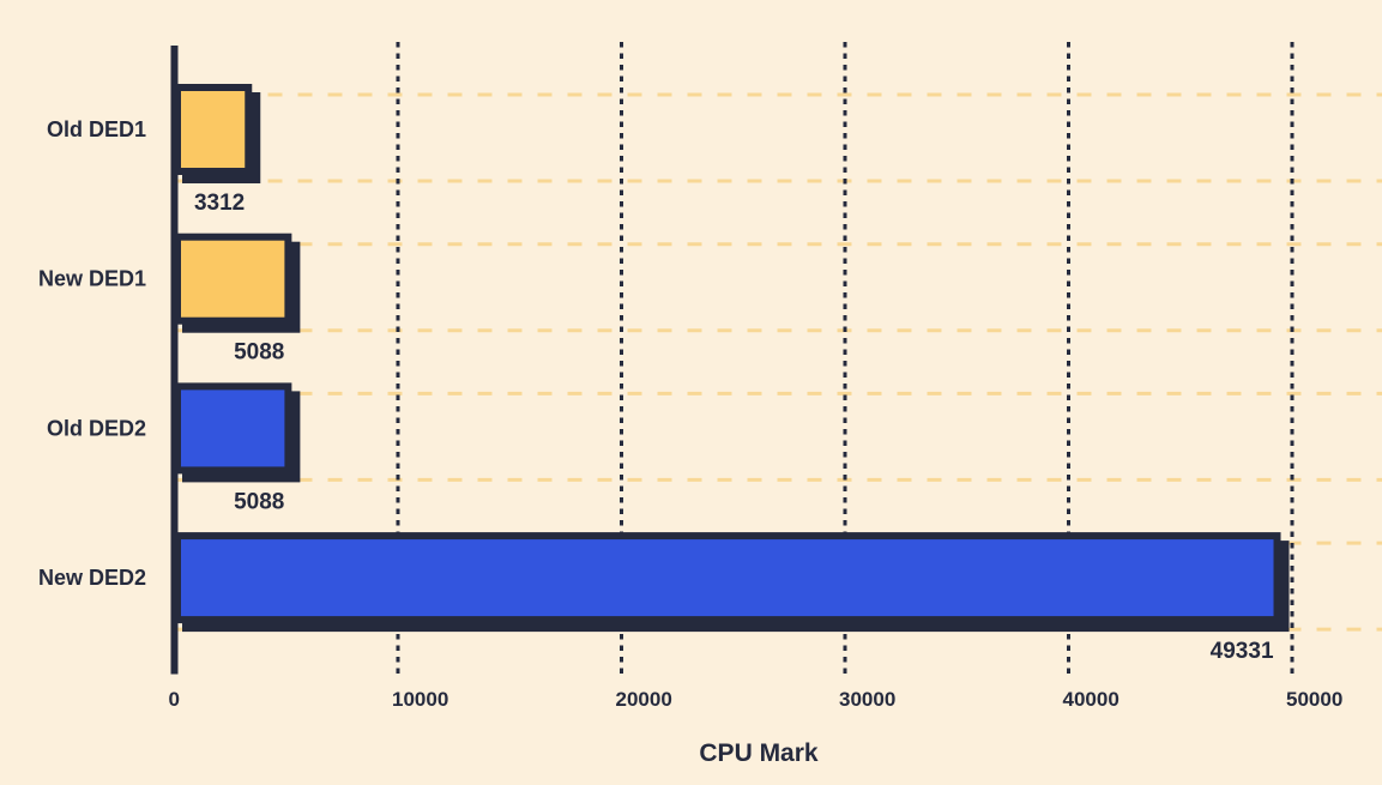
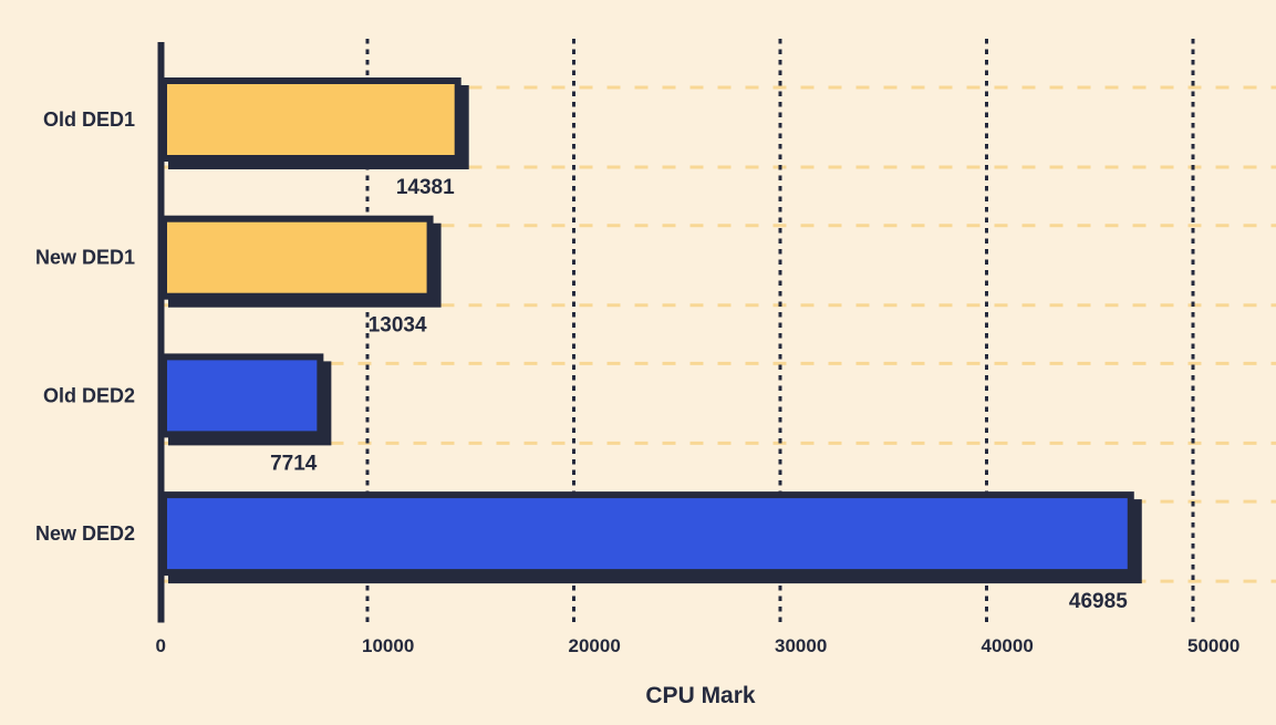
Old DED1: 3312 -> 14381
New DED1: 5088 -> 13034
Old DED2: 5088 -> 7714
New DED2: 49331 -> 46985
